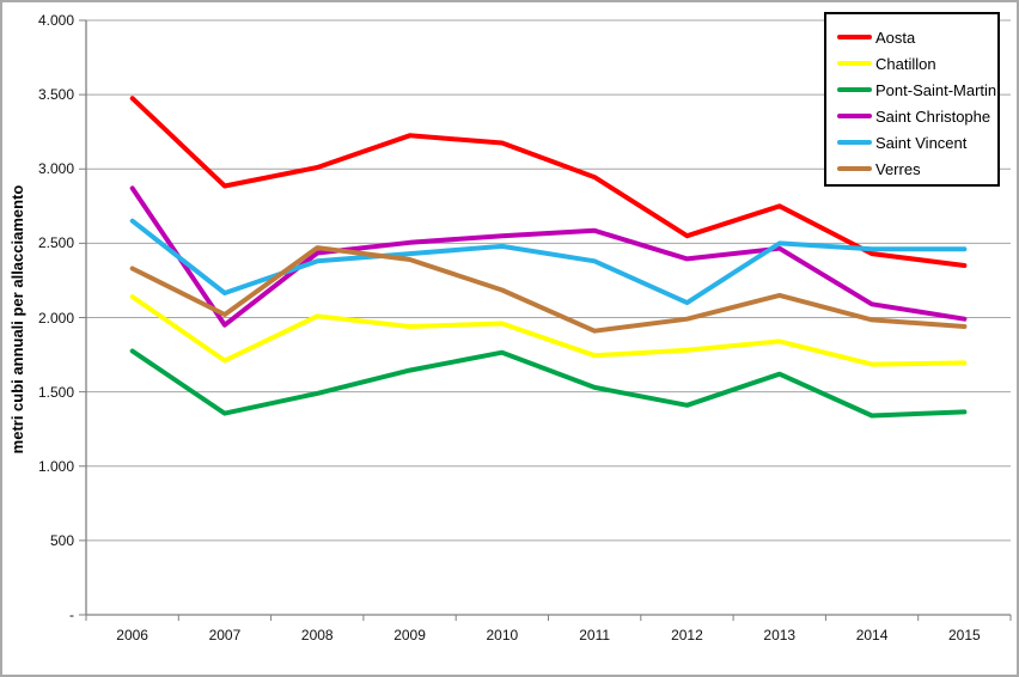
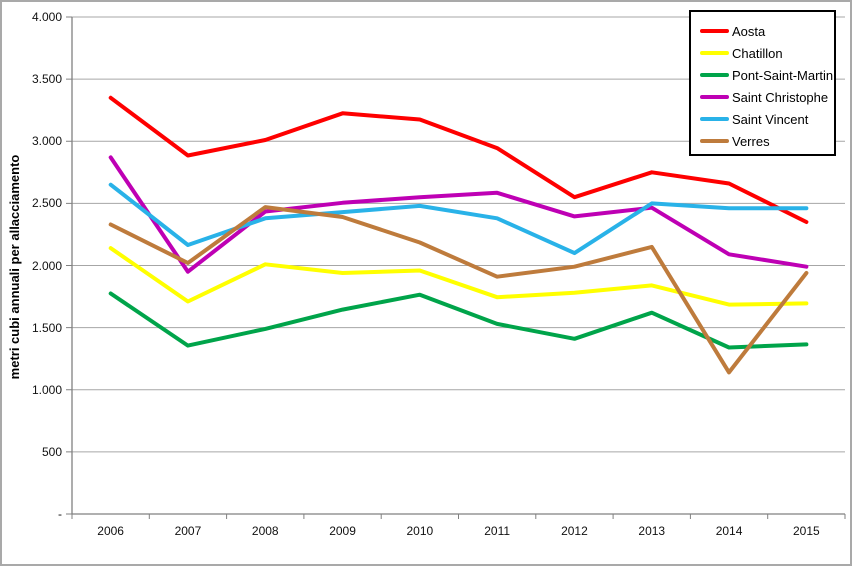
Aosta/2006: 3480 -> 3350
Aosta/2014: 2430 -> 2660
Verres/2014: 1980 -> 1140
